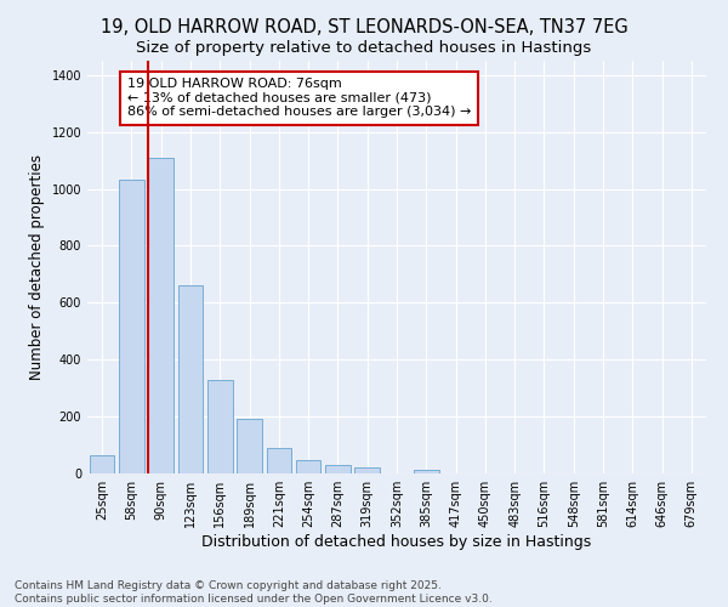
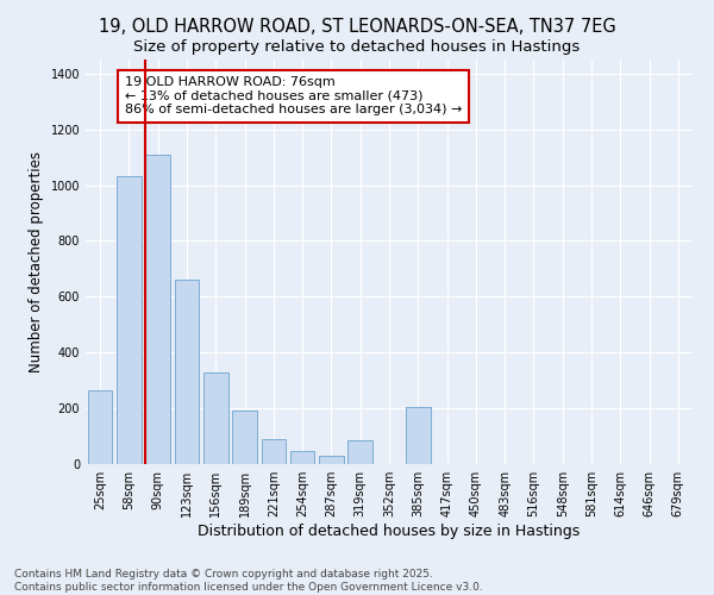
25sqm: 65 -> 265
319sqm: 22 -> 85
385sqm: 14 -> 205
